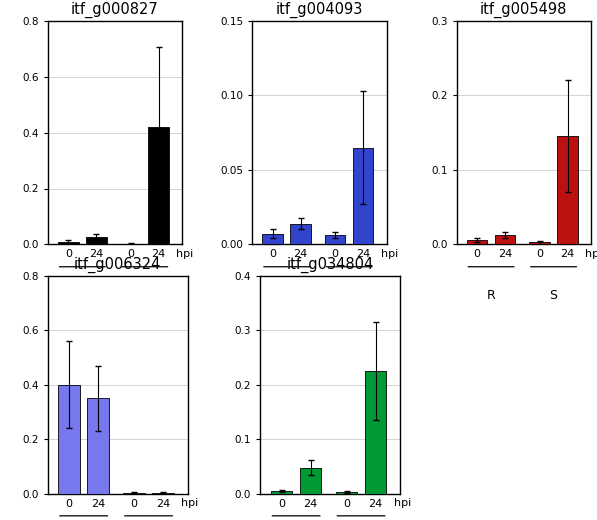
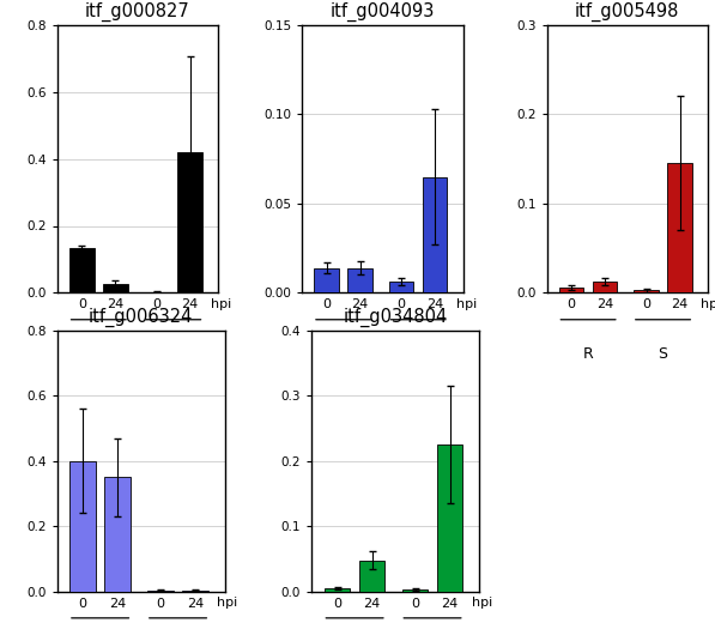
itf_g000827/0: 0.010 -> 0.135
itf_g004093/0: 0.007 -> 0.014
